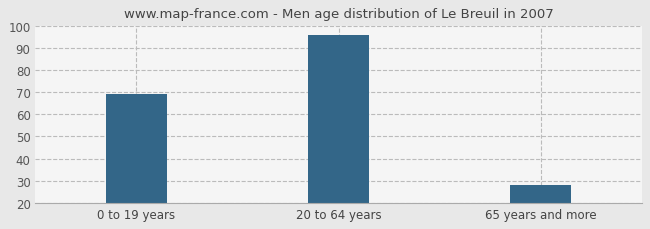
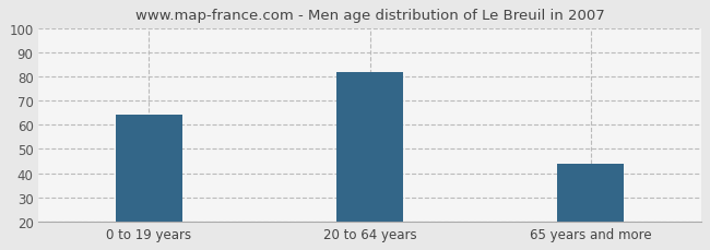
0 to 19 years: 69 -> 64
20 to 64 years: 96 -> 82
65 years and more: 28 -> 44
